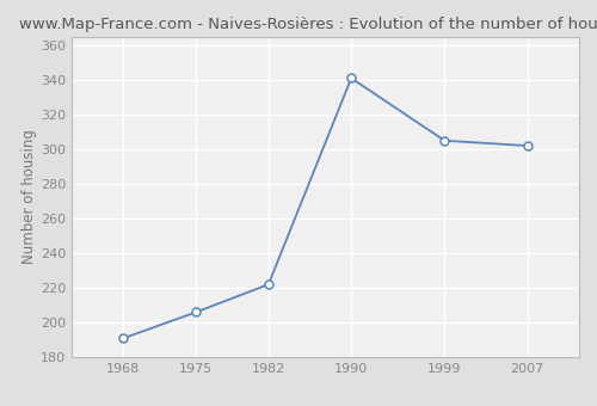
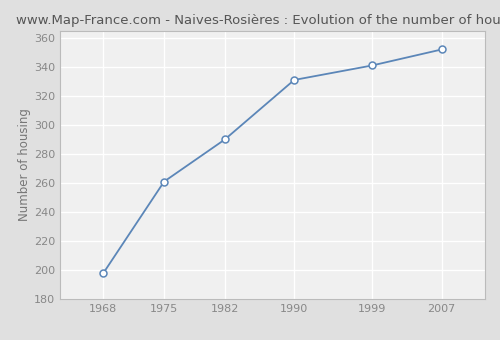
1968: 191 -> 198
1975: 206 -> 261
1982: 222 -> 290
1990: 341 -> 331
1999: 305 -> 341
2007: 302 -> 352
